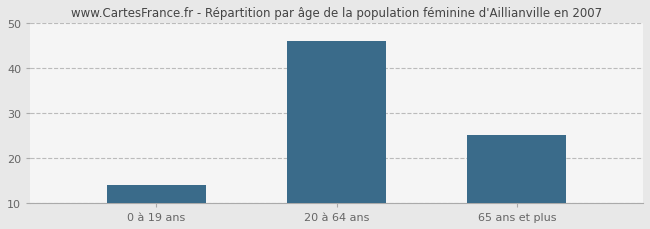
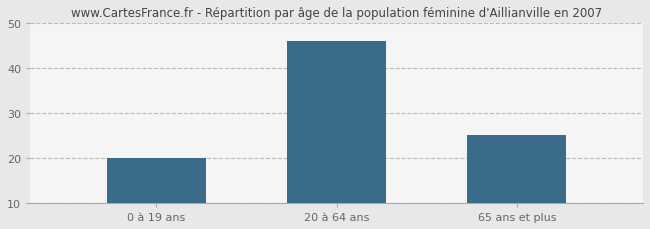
0 à 19 ans: 14 -> 20
